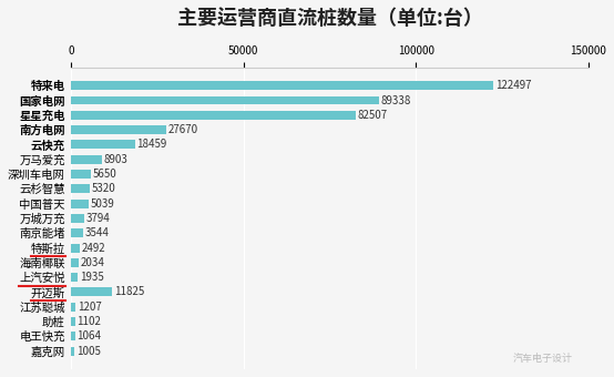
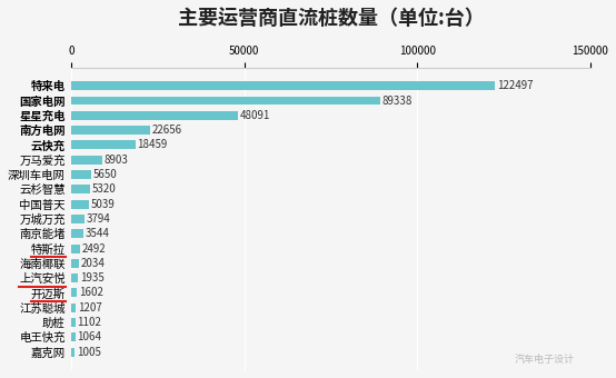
星星充电: 82507 -> 48091
南方电网: 27670 -> 22656
开迈斯: 11825 -> 1602
